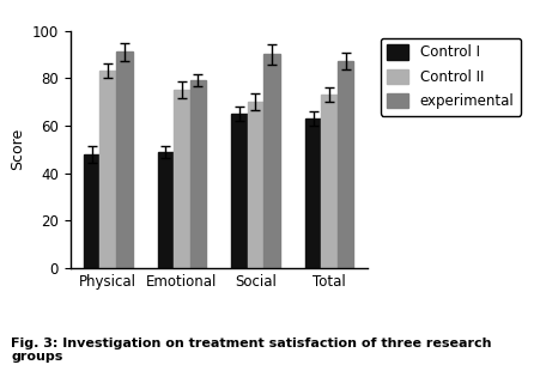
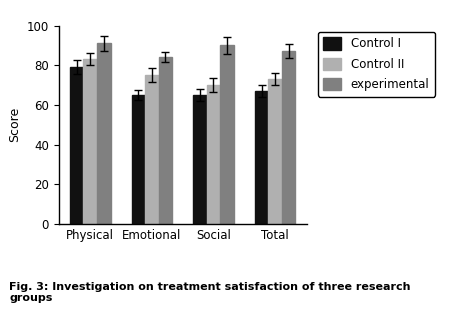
Control I/Physical: 48 -> 79
Control I/Emotional: 49 -> 65
experimental/Emotional: 79 -> 84
Control I/Total: 63 -> 67
